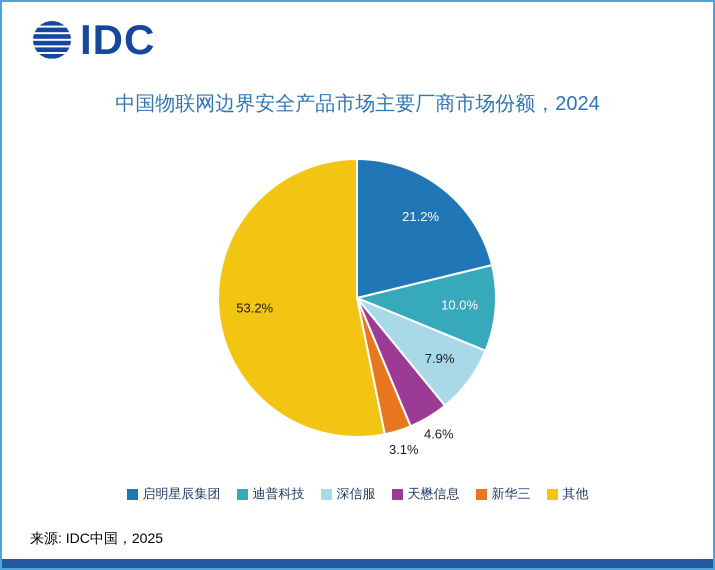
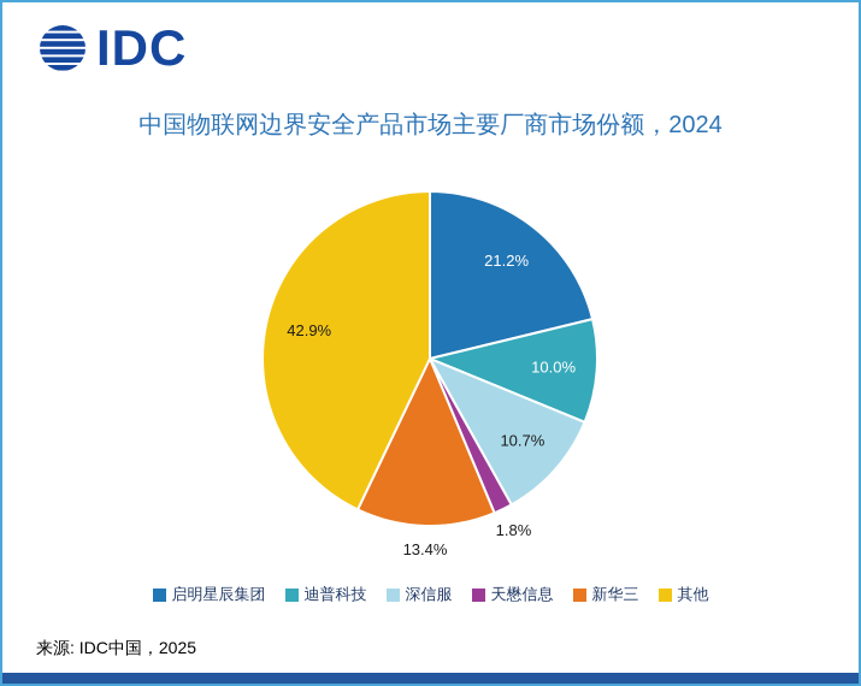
深信服: 7.9% -> 10.7%
天懋信息: 4.6% -> 1.8%
新华三: 3.1% -> 13.4%
其他: 53.2% -> 42.9%
